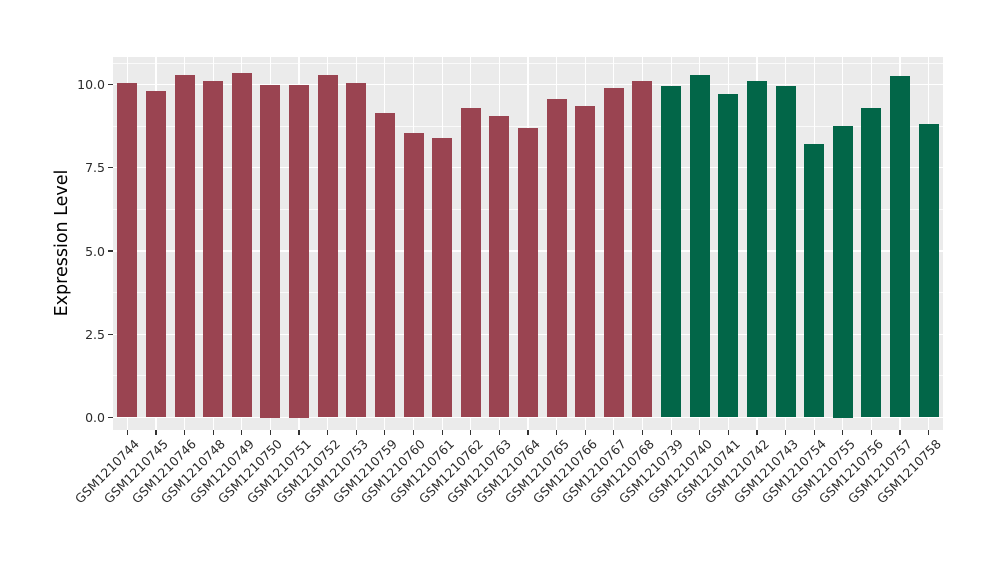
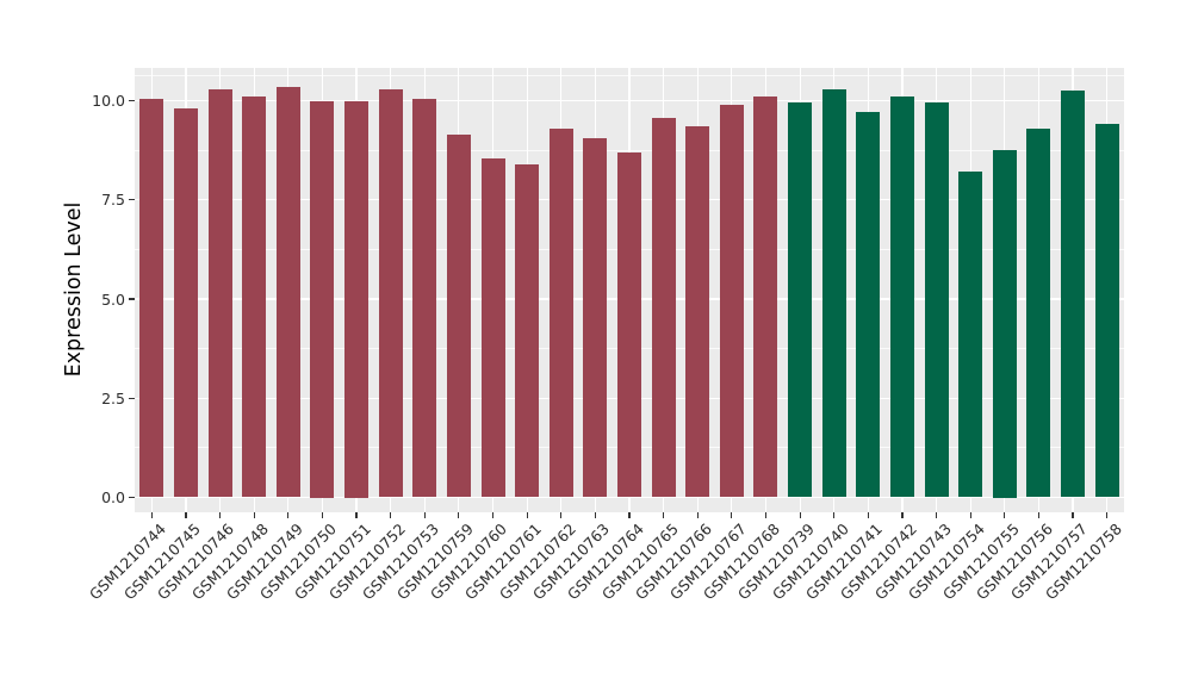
GSM1210758: 8.8 -> 9.4
